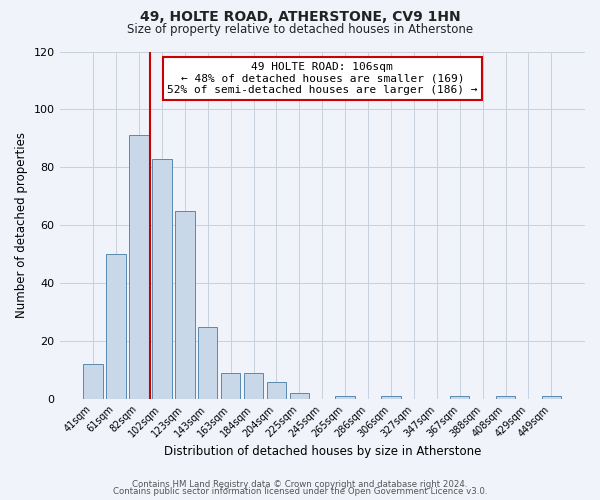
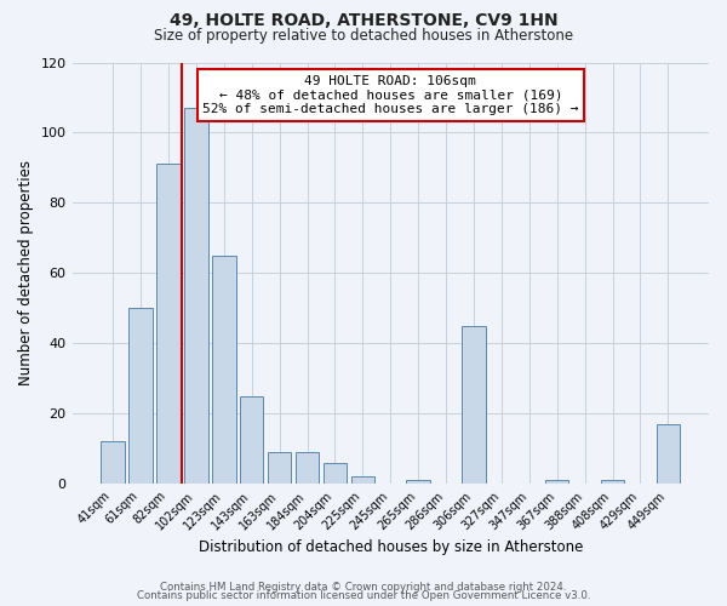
102sqm: 83 -> 107
306sqm: 1 -> 45
449sqm: 1 -> 17
